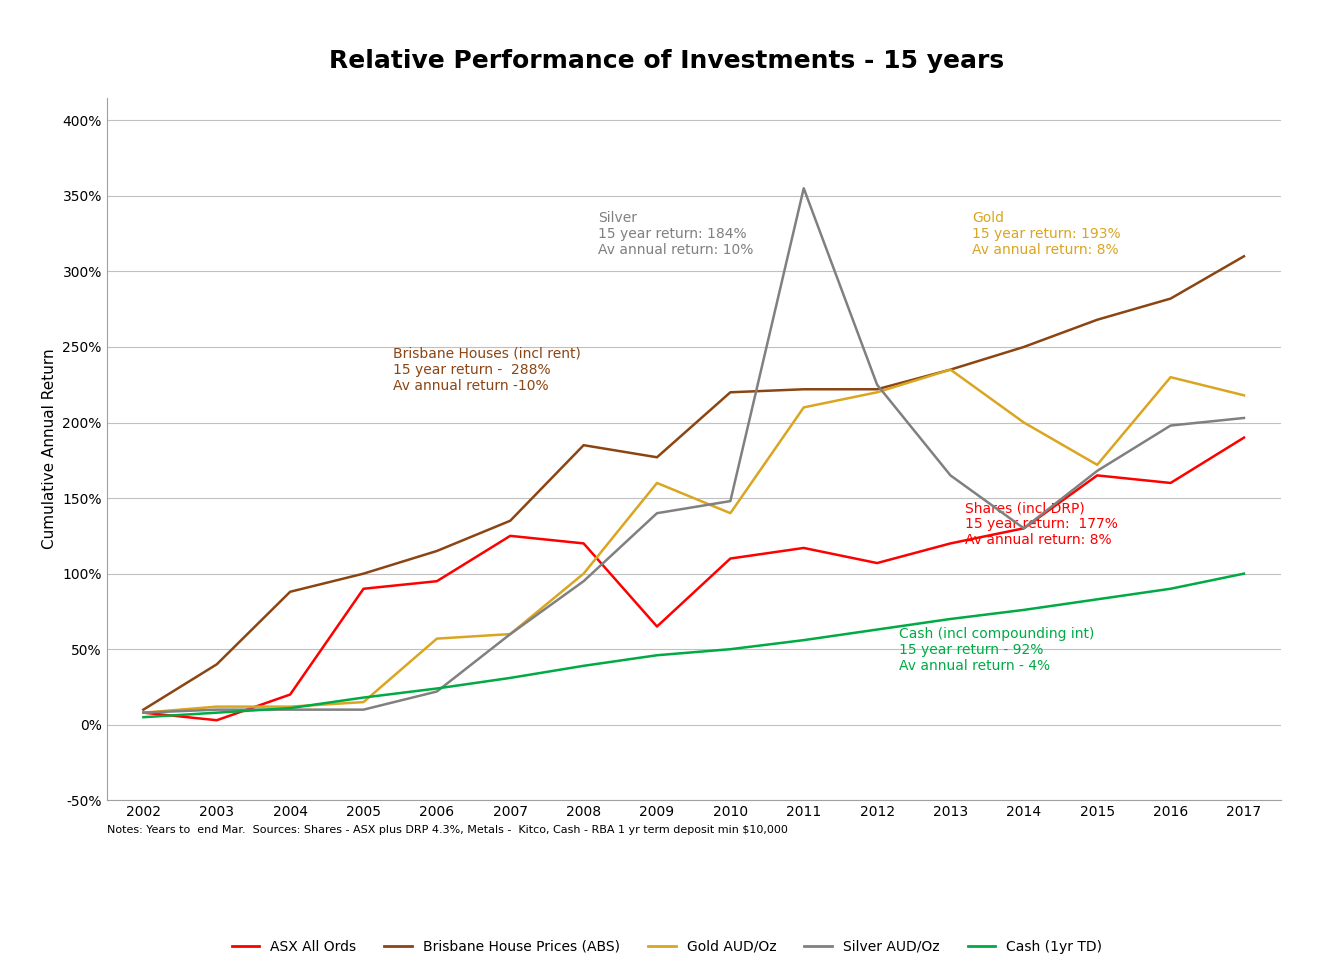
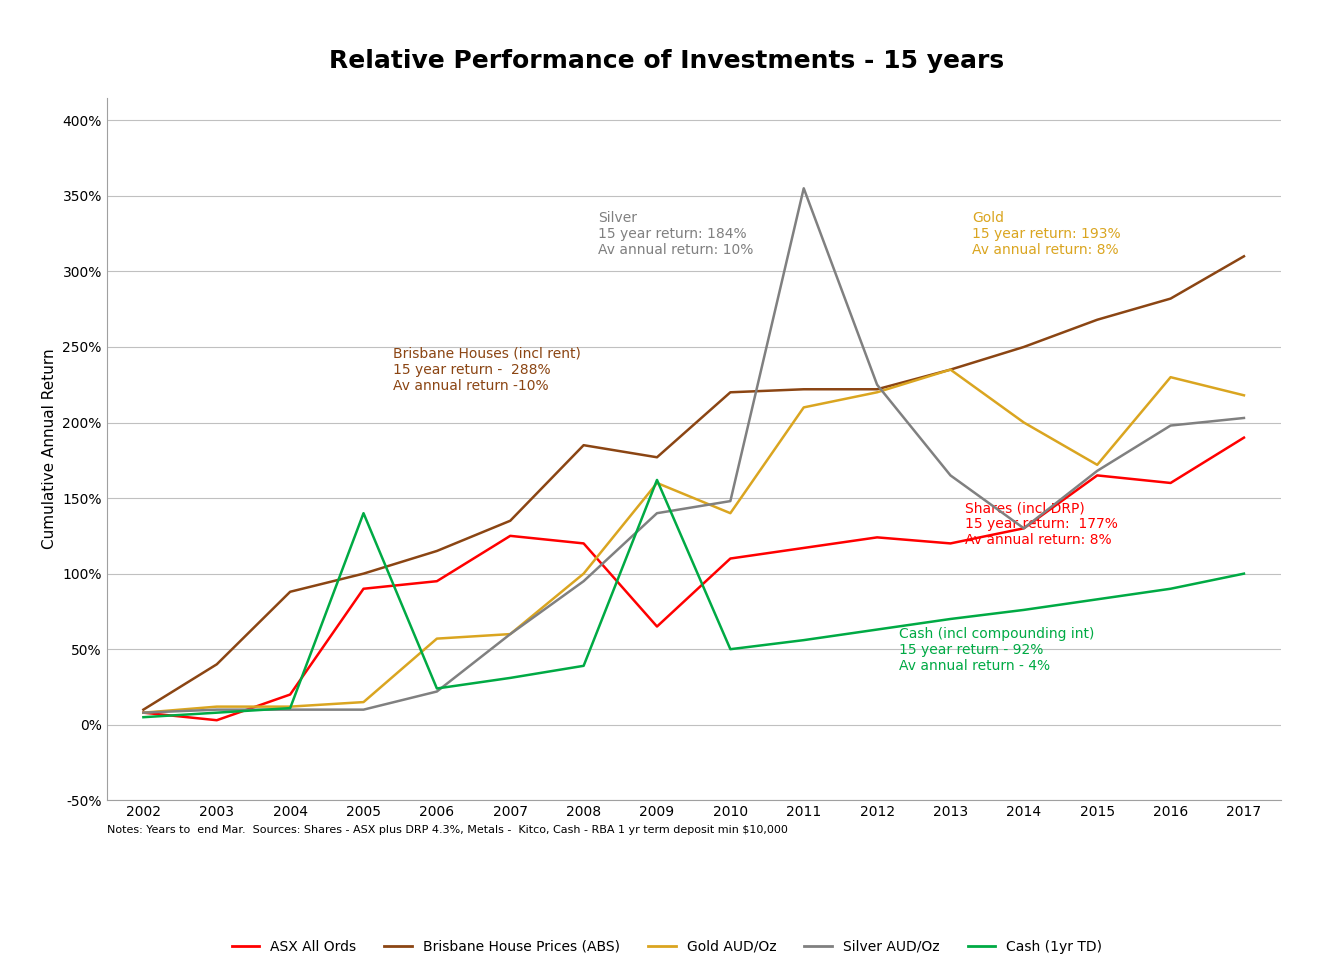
Cash (1yr TD)/2005: 18% -> 140%
Cash (1yr TD)/2009: 46% -> 162%
ASX All Ords/2012: 107% -> 124%
